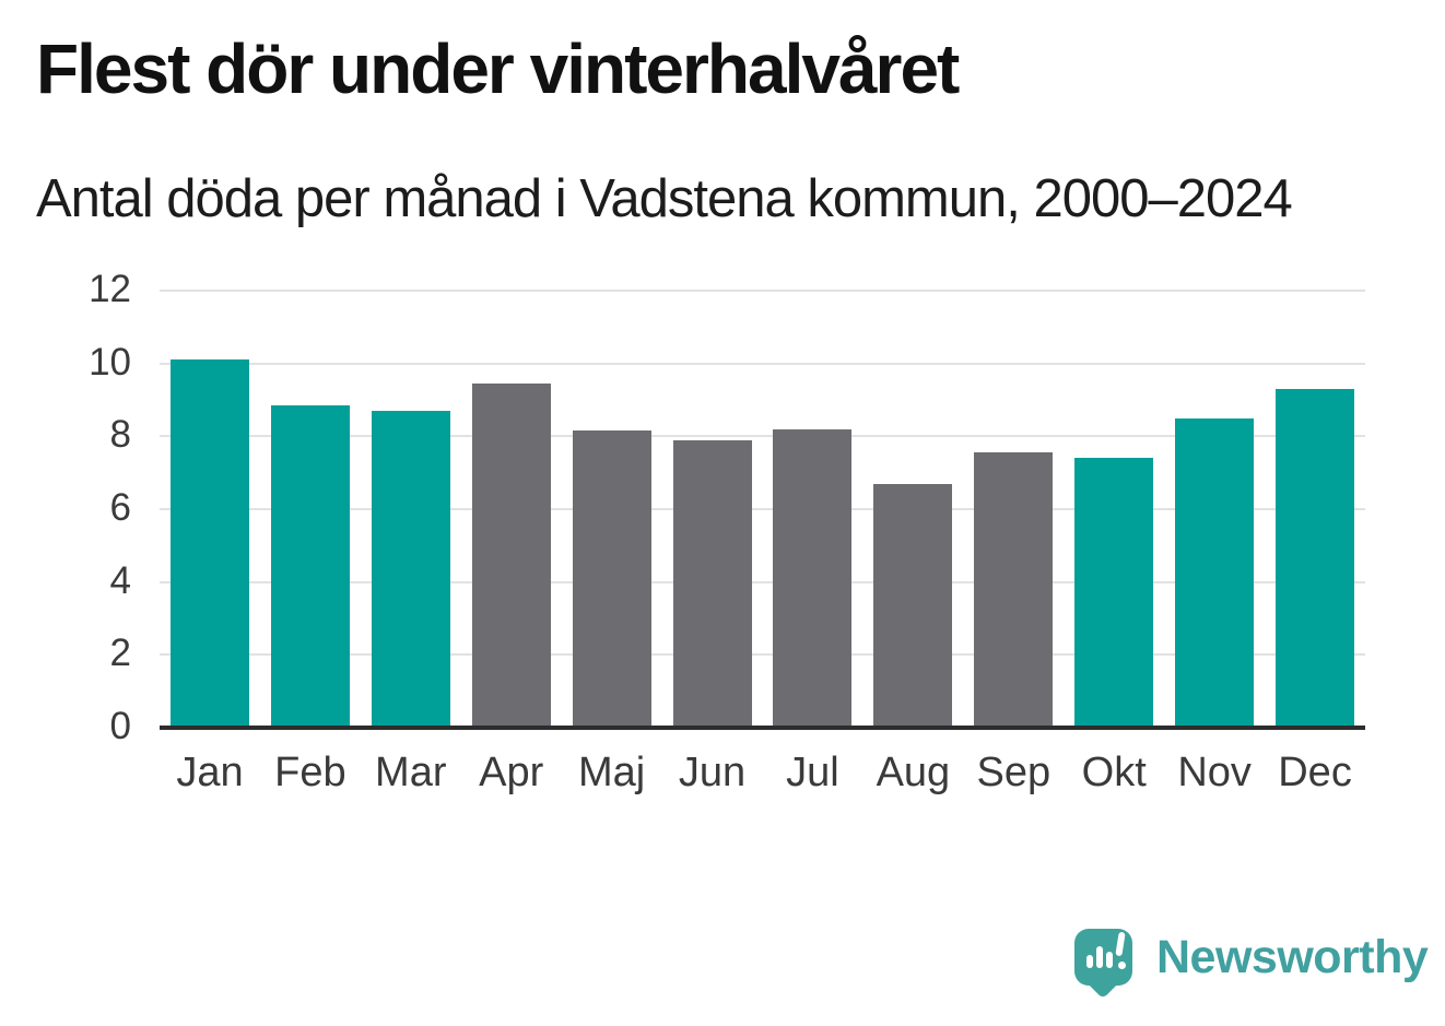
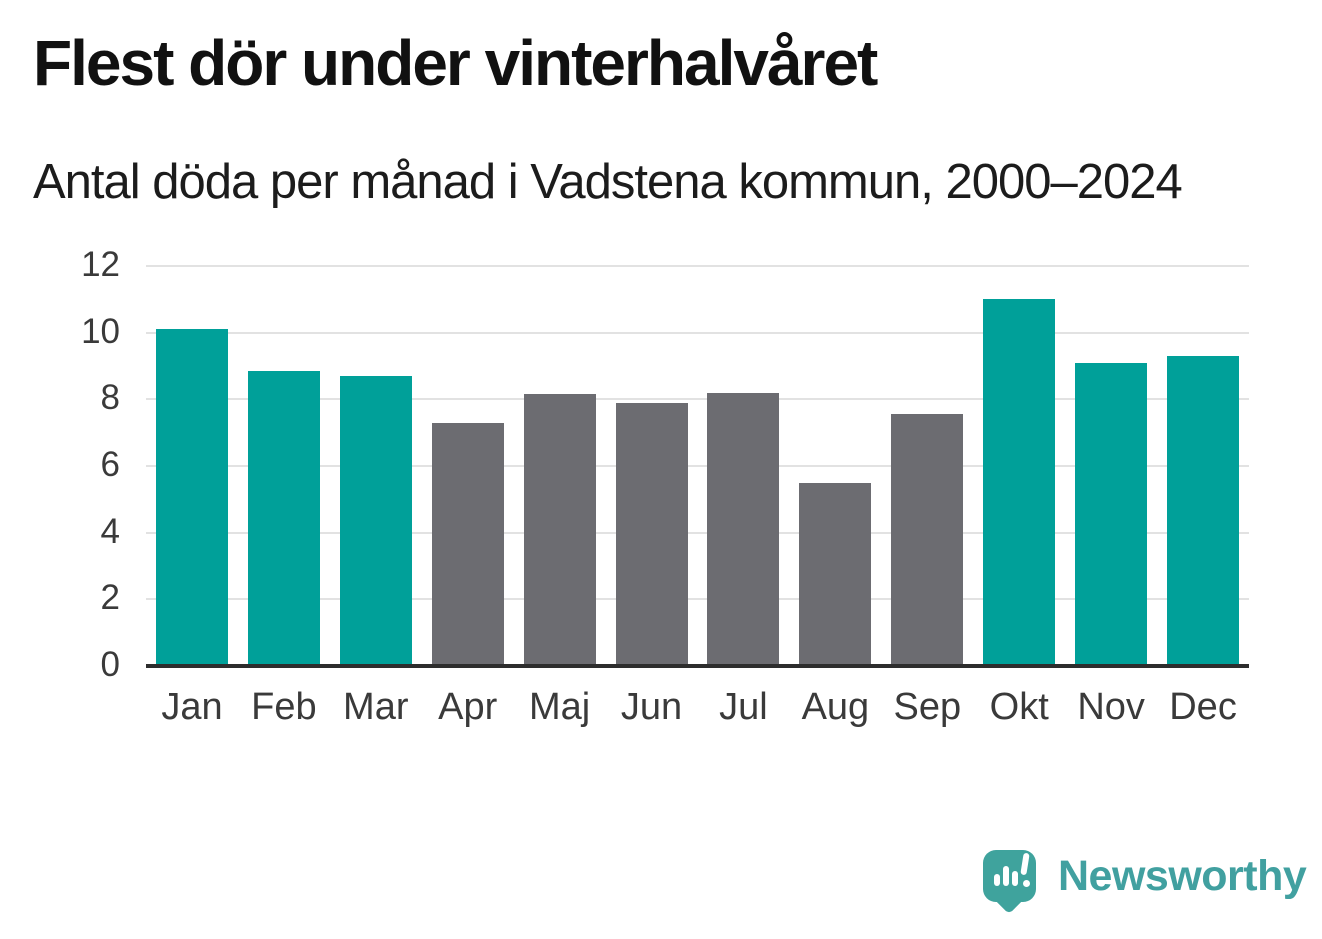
Apr: 9.4 -> 7.3
Aug: 6.7 -> 5.5
Okt: 7.4 -> 11.0
Nov: 8.5 -> 9.1
